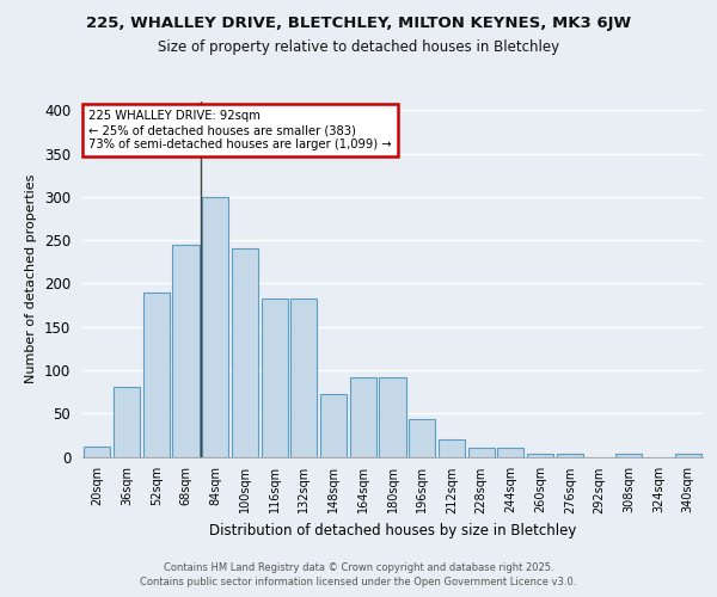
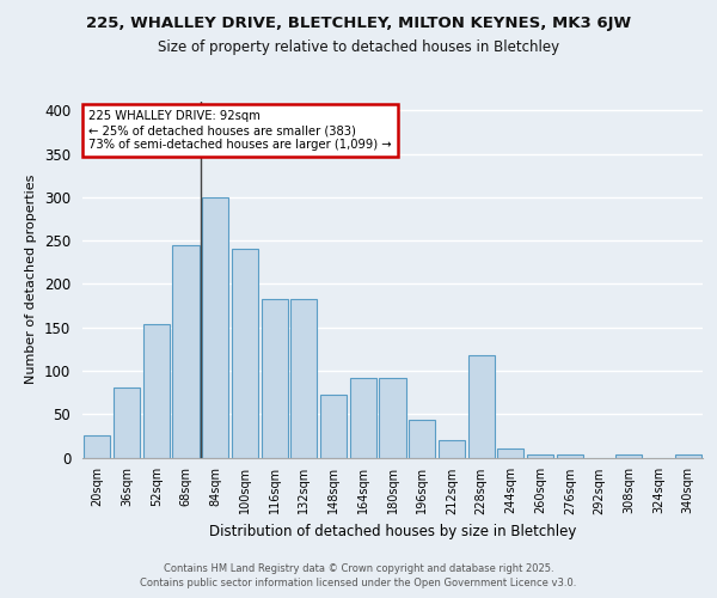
20sqm: 12 -> 26
52sqm: 190 -> 154
228sqm: 10 -> 118
